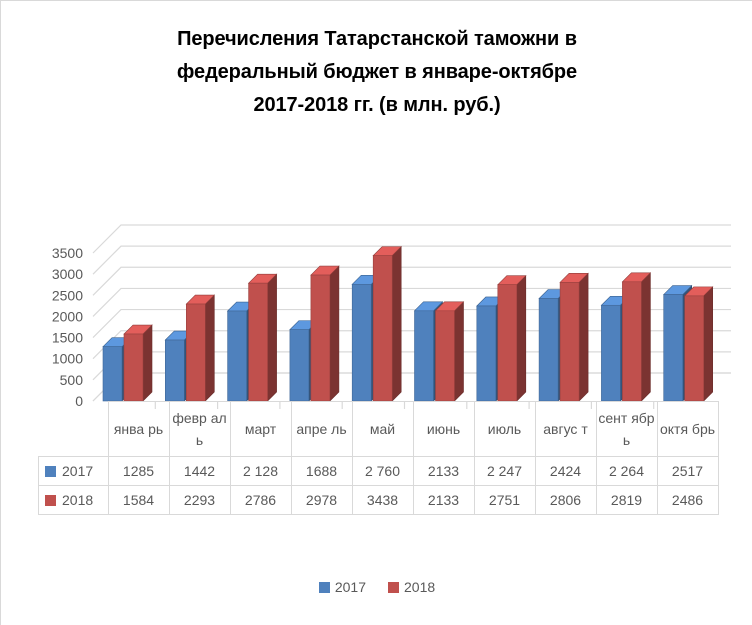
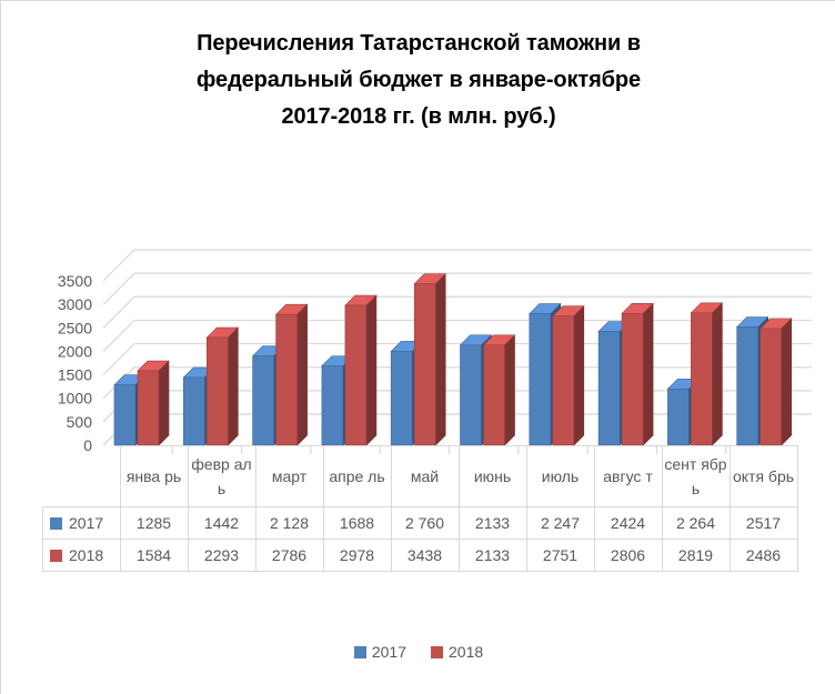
2017/март: 2100 -> 1900
2017/май: 2800 -> 2000
2017/июль: 2200 -> 2800
2017/сентябрь: 2300 -> 1200
